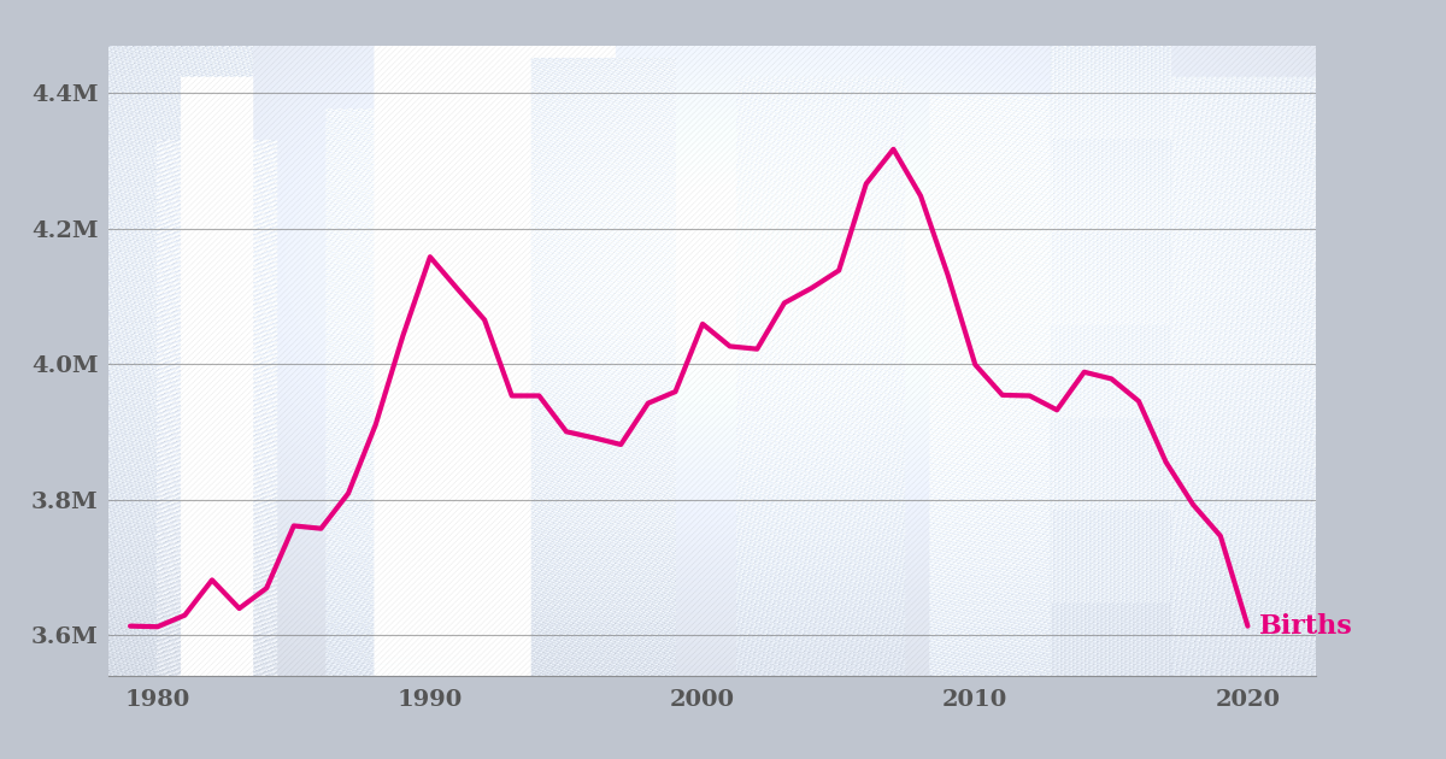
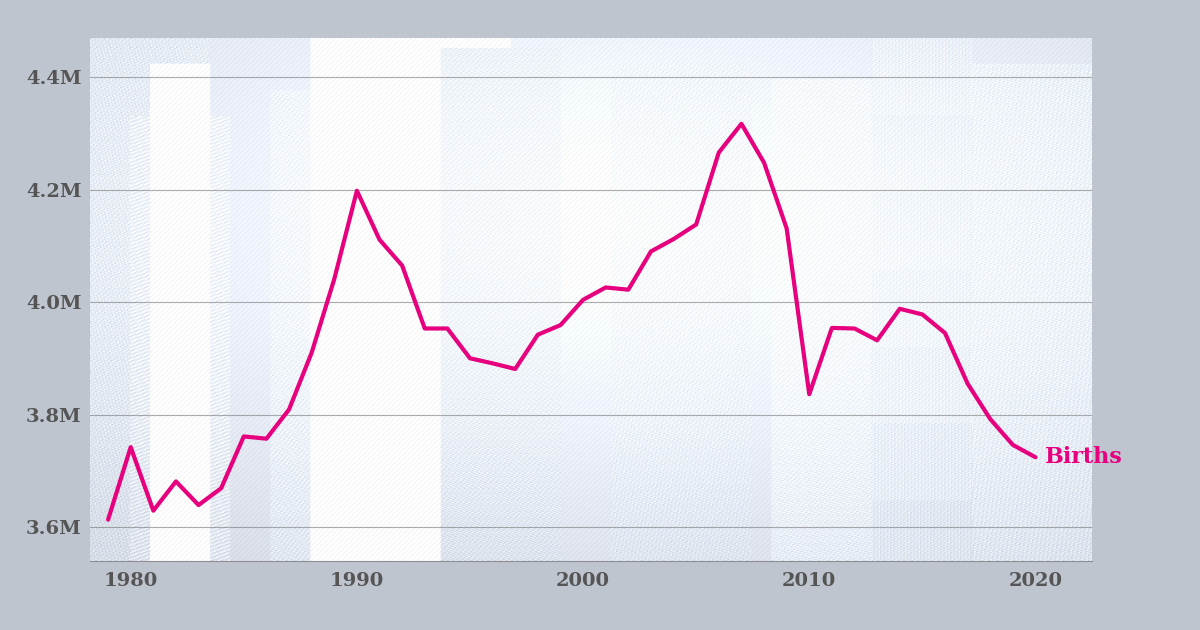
1980: 3.612M -> 3.742M
1990: 4.158M -> 4.198M
2000: 4.059M -> 4.004M
2010: 3.999M -> 3.836M
2020: 3.613M -> 3.724M
